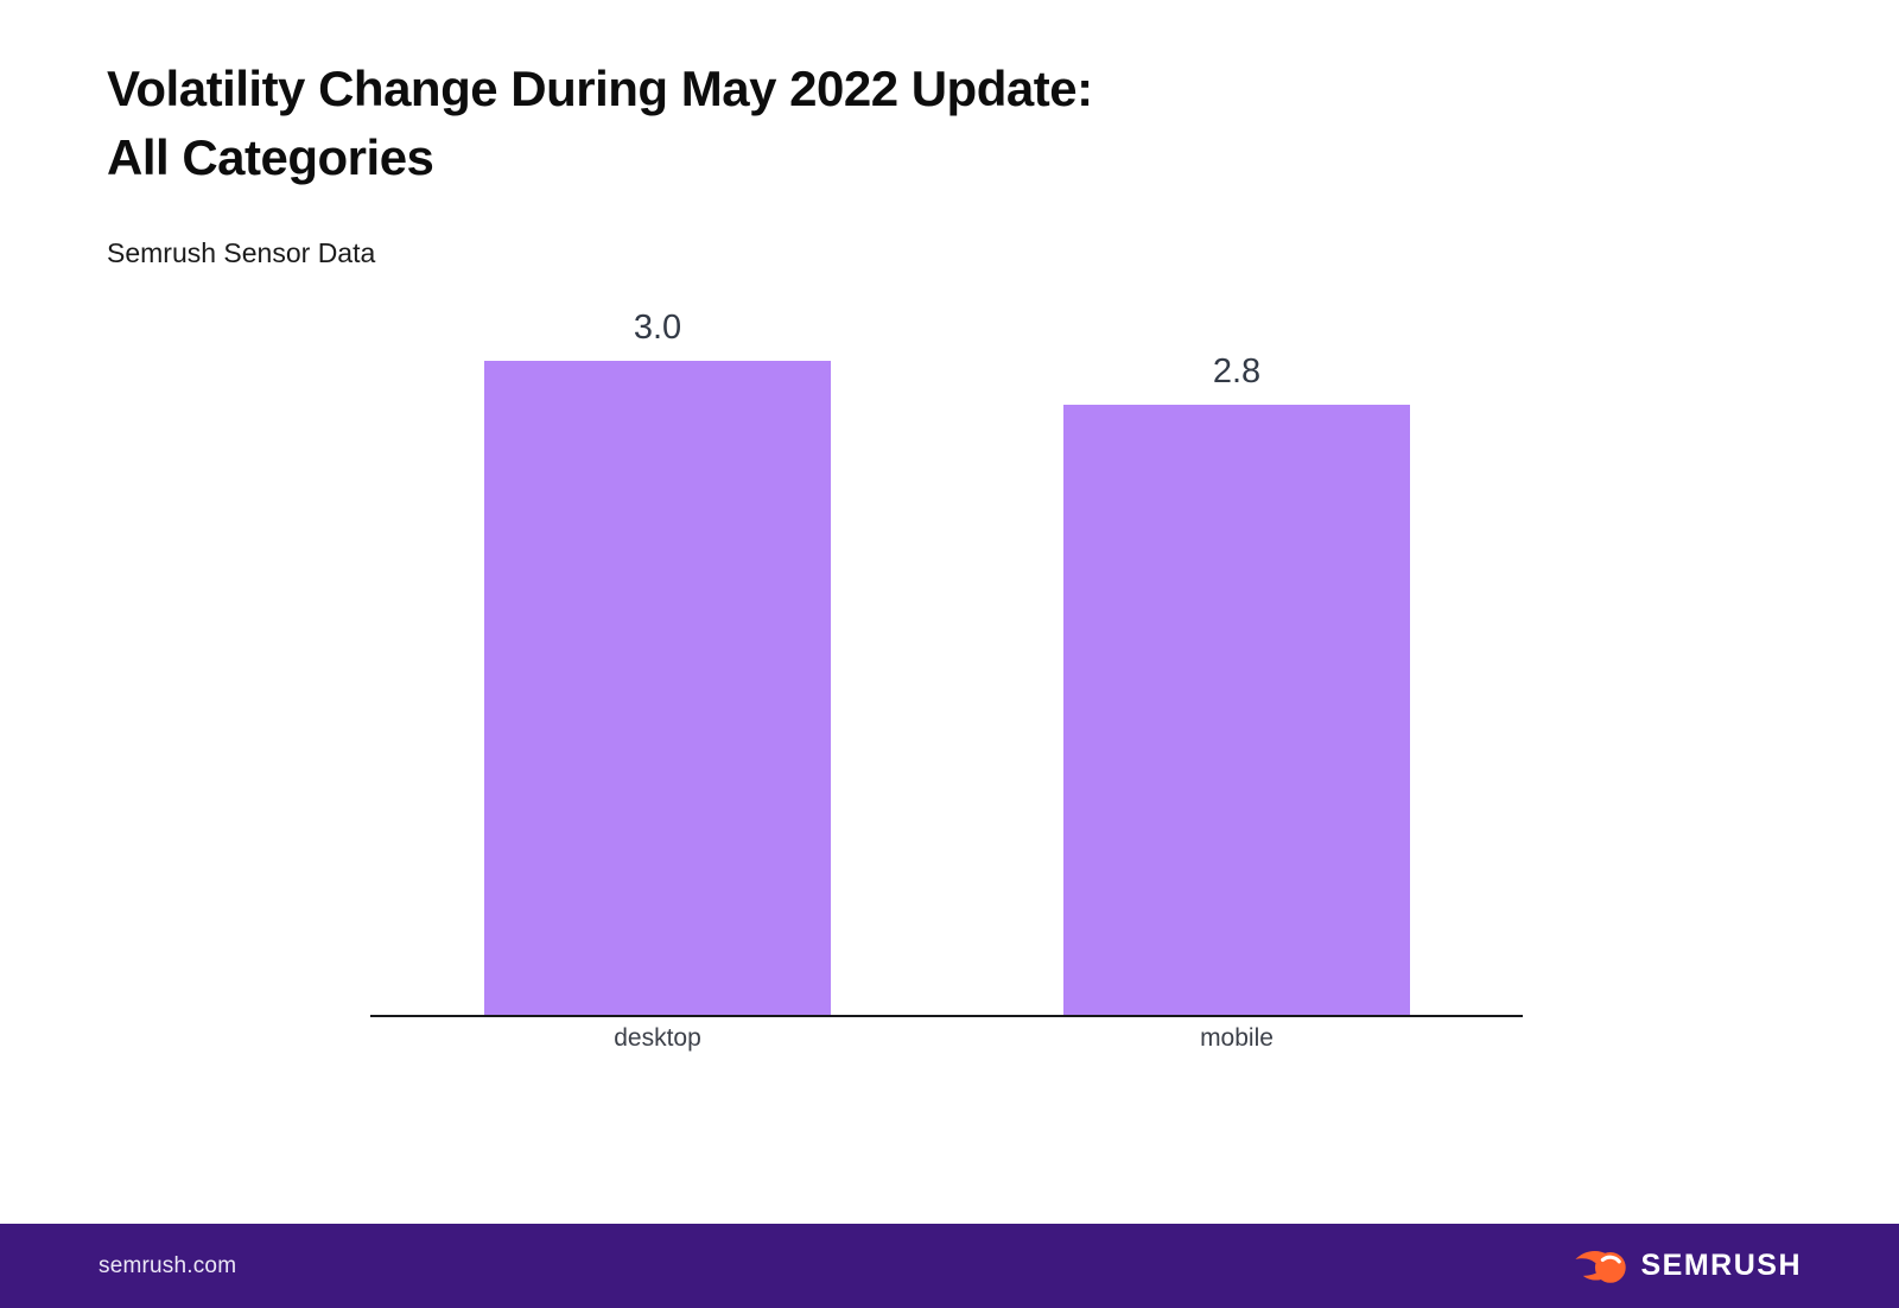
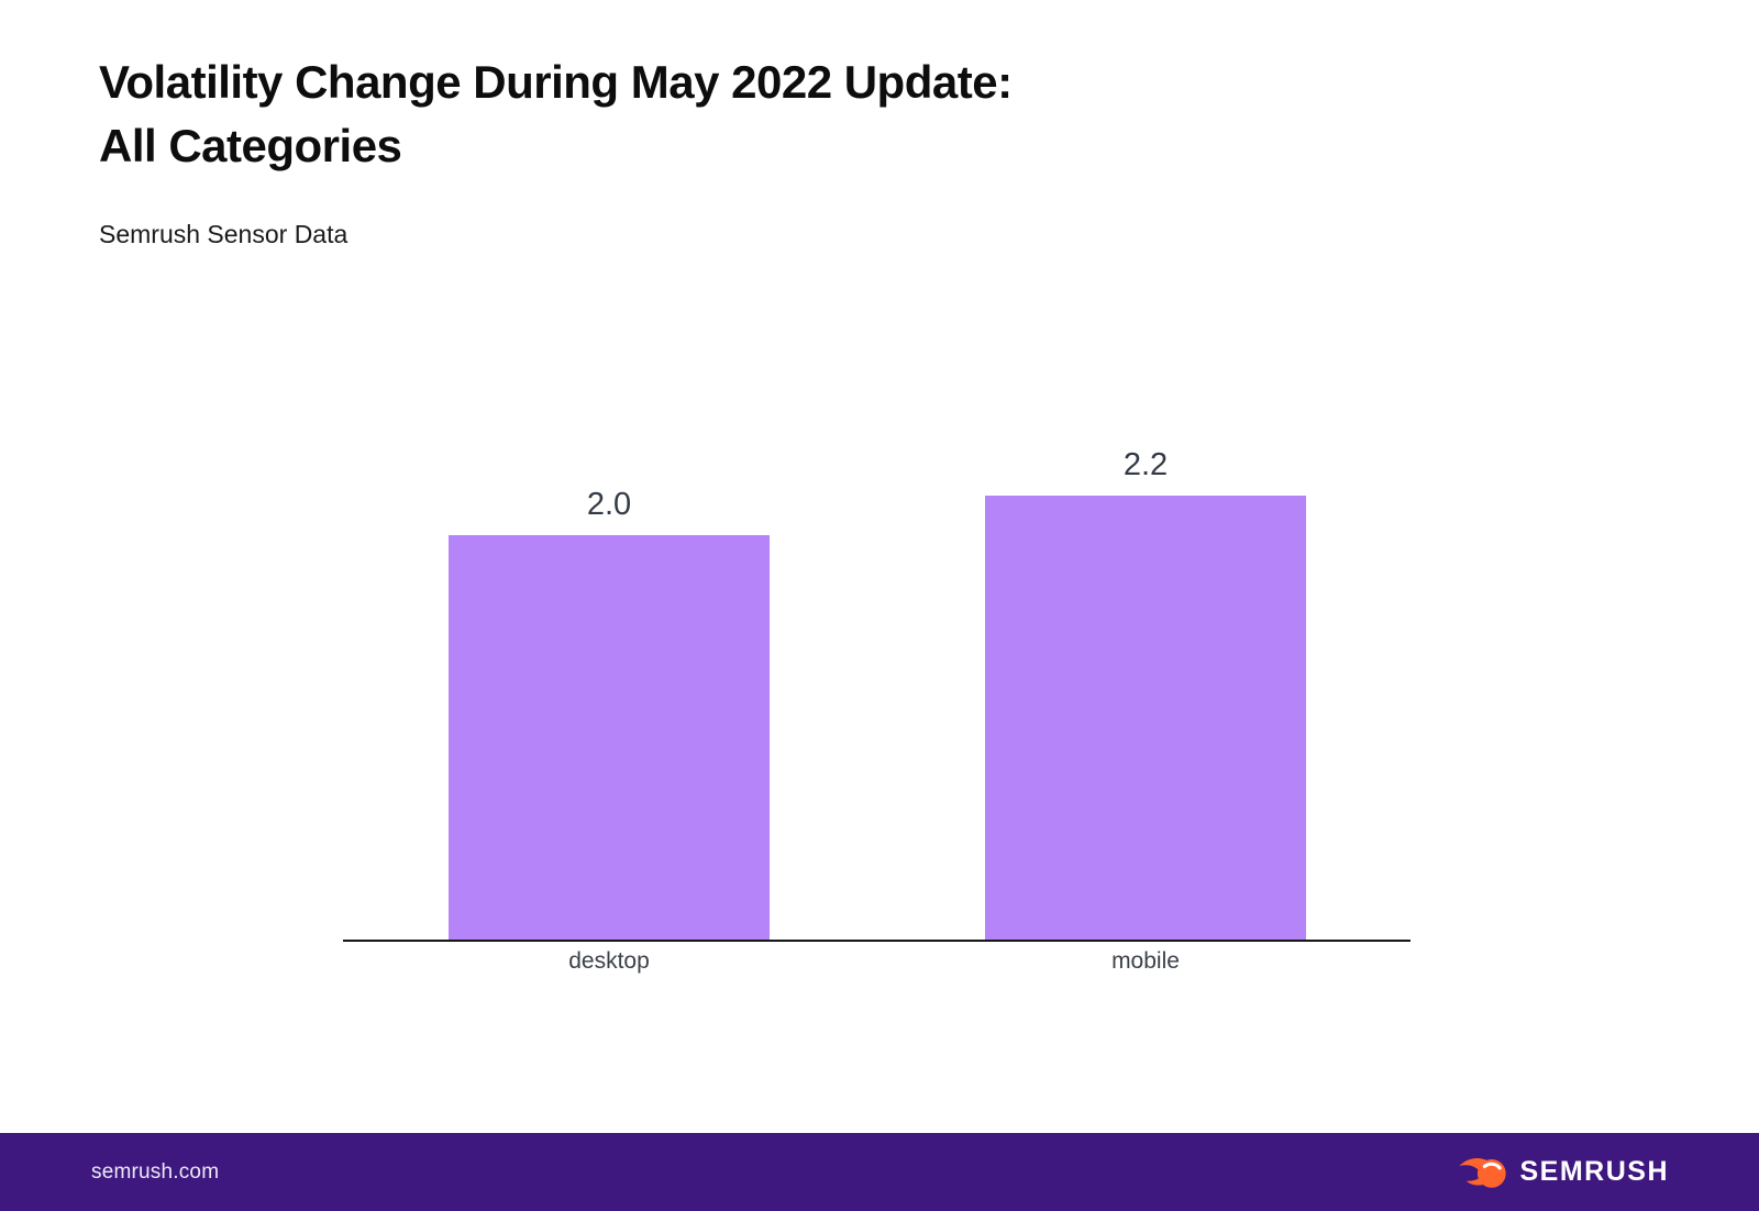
desktop: 3.0 -> 2.0
mobile: 2.8 -> 2.2
